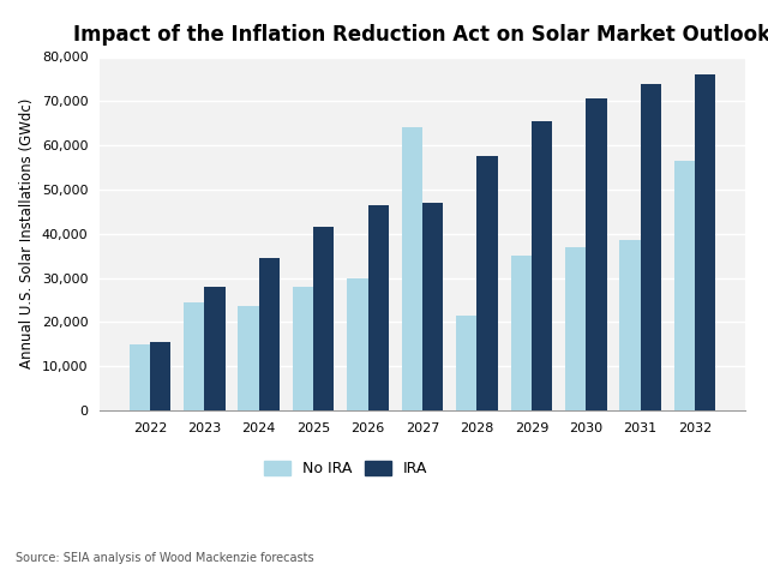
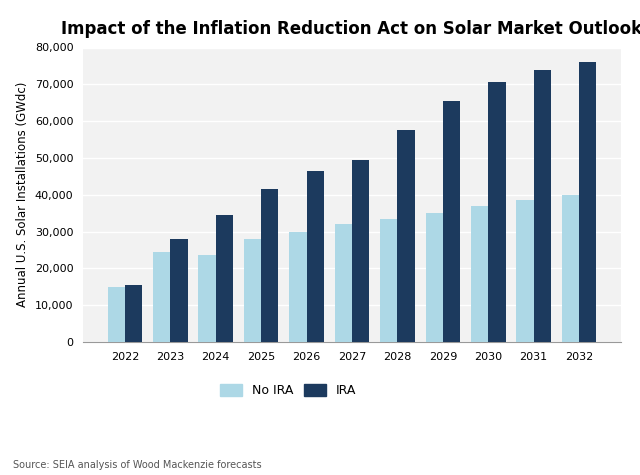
No IRA/2027: 64,000 -> 32,000
IRA/2027: 47,000 -> 49,500
No IRA/2028: 21,500 -> 33,500
No IRA/2032: 56,500 -> 40,000
